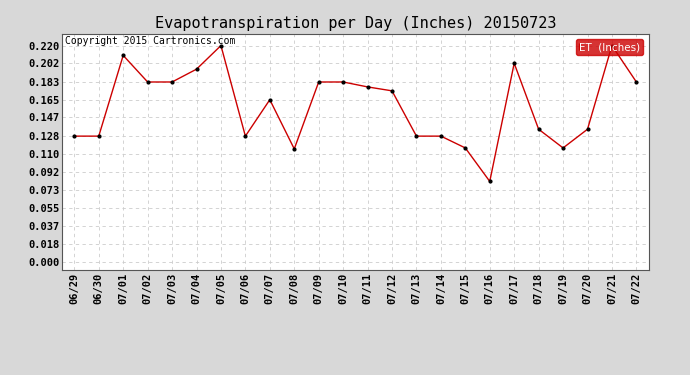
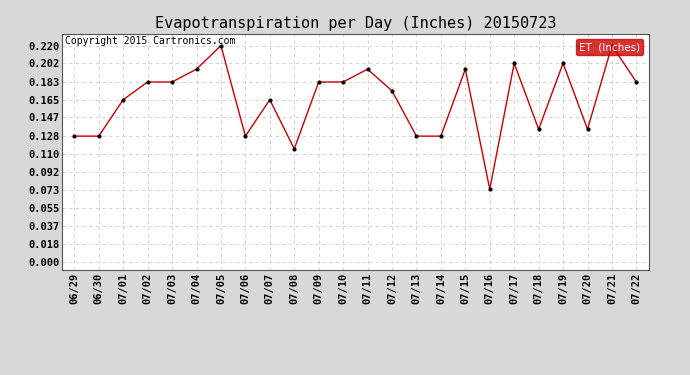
07/01: 0.210 -> 0.165
07/11: 0.178 -> 0.196
07/15: 0.116 -> 0.196
07/16: 0.082 -> 0.074
07/19: 0.116 -> 0.202
